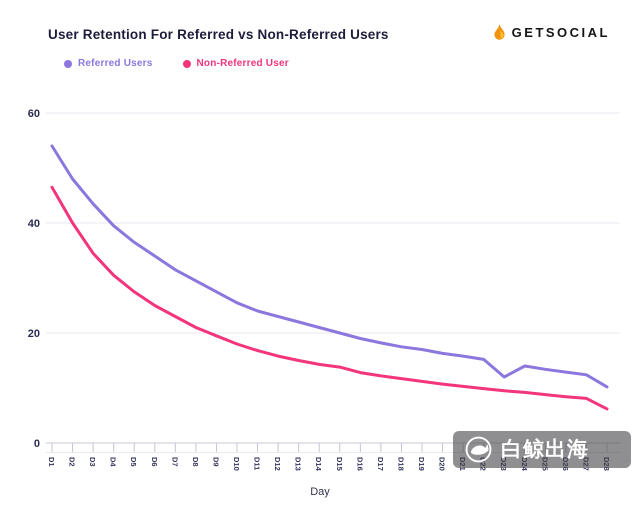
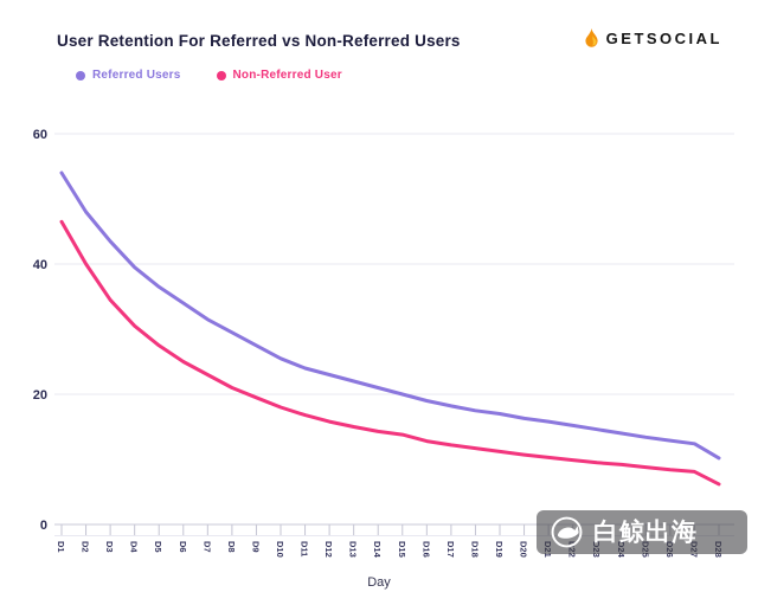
Referred Users/D23: 12 -> 15
